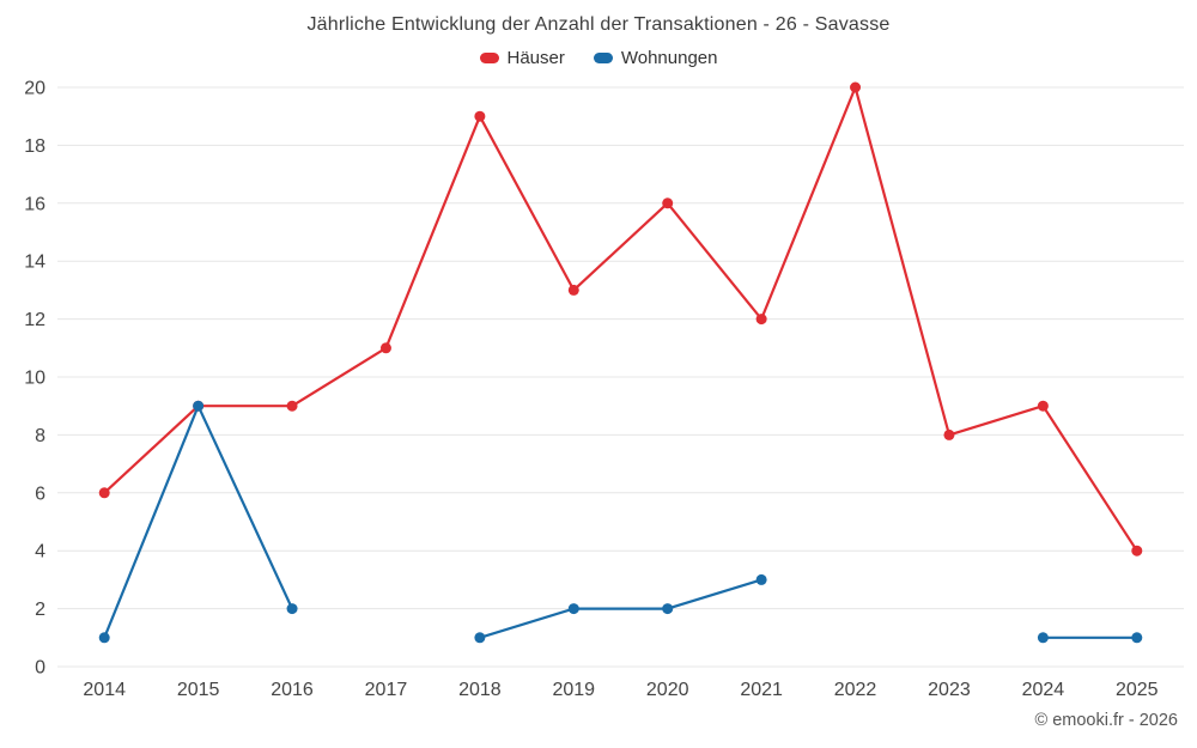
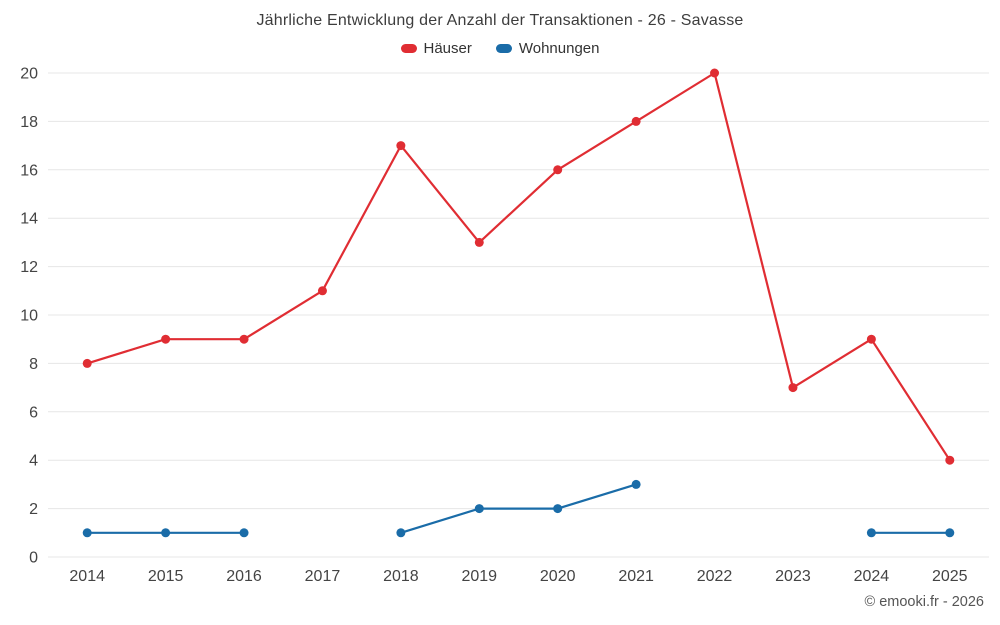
Häuser/2014: 6 -> 8
Wohnungen/2015: 9 -> 1
Wohnungen/2016: 2 -> 1
Häuser/2018: 19 -> 17
Häuser/2021: 12 -> 18
Häuser/2023: 8 -> 7
